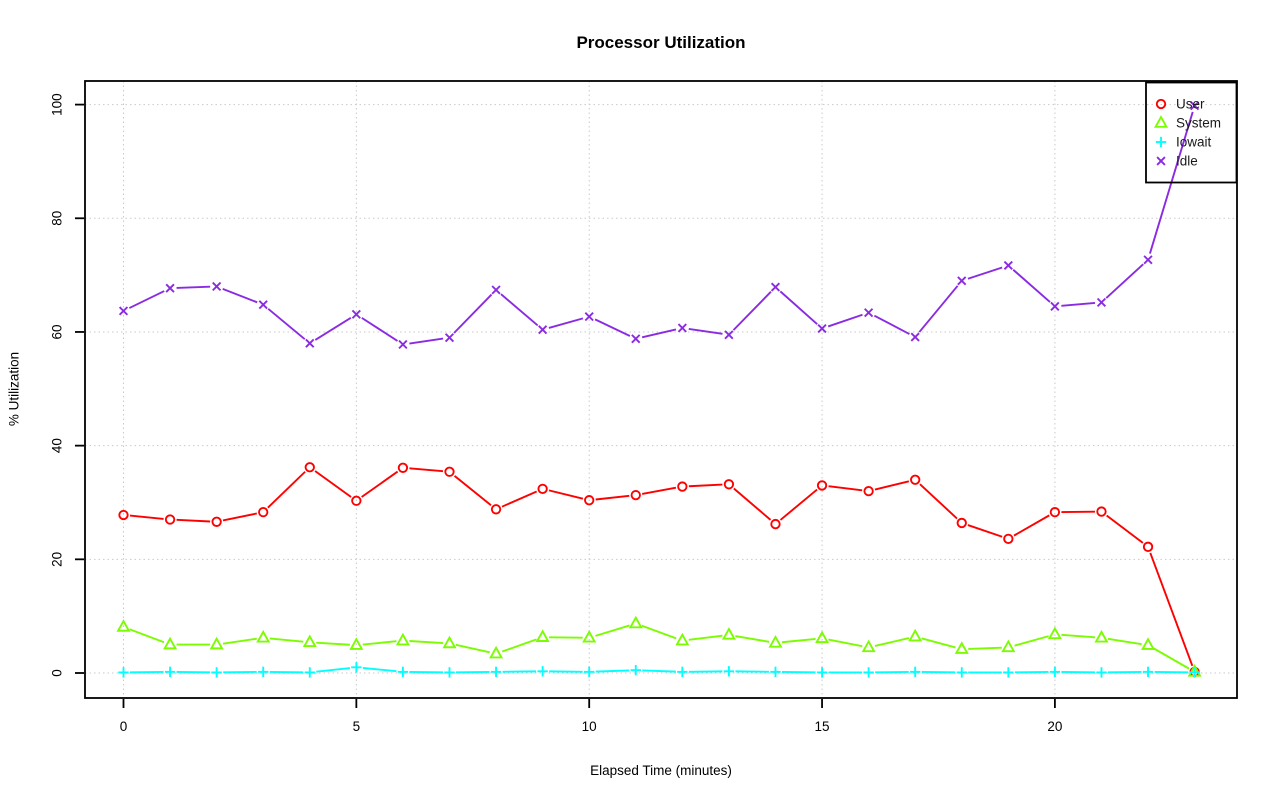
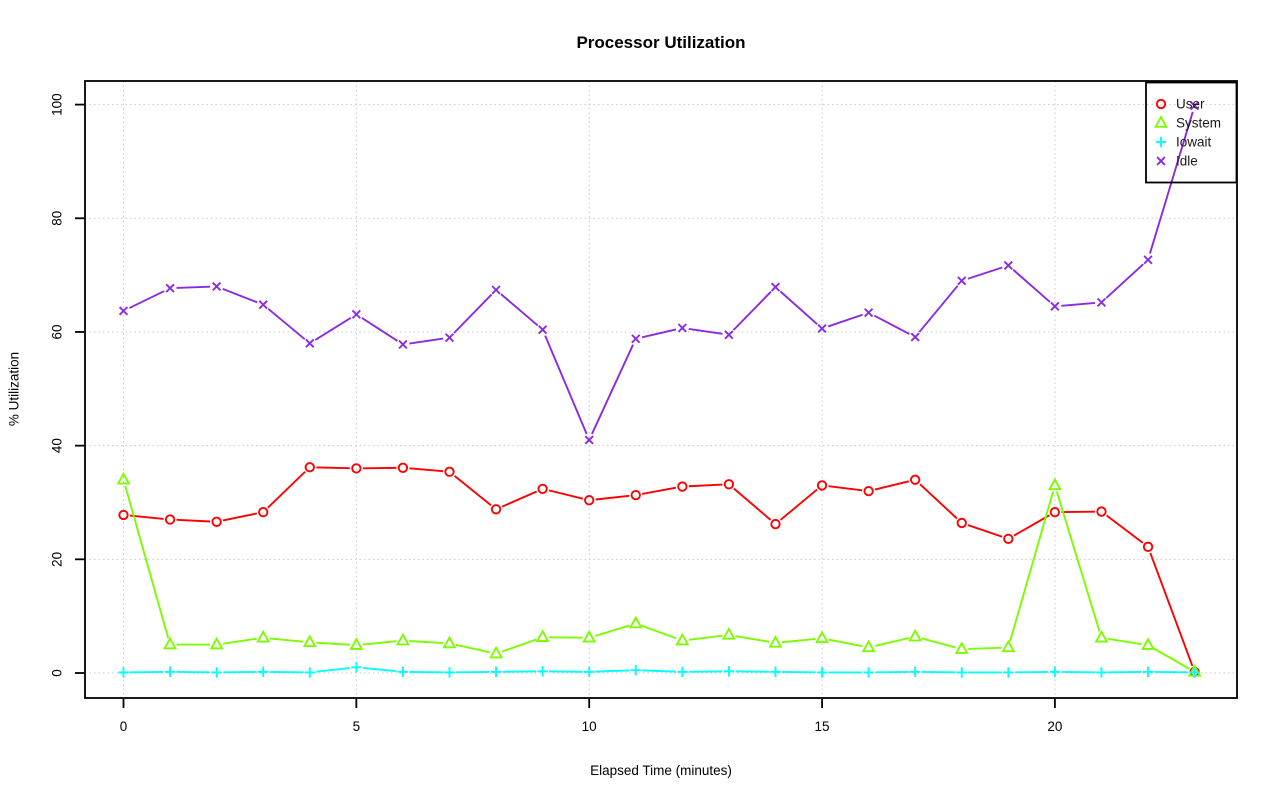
System/0: 8 -> 34
User/5: 30 -> 36
Idle/10: 63 -> 41
System/20: 7 -> 33
